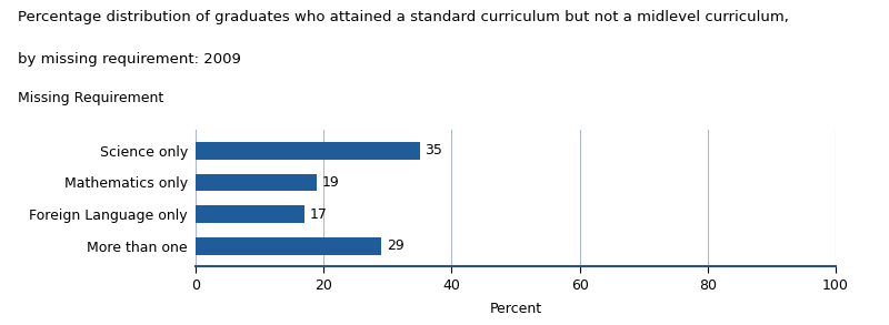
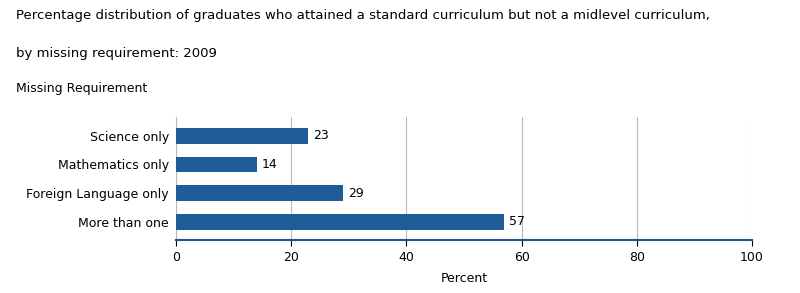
Science only: 35 -> 23
Mathematics only: 19 -> 14
Foreign Language only: 17 -> 29
More than one: 29 -> 57
